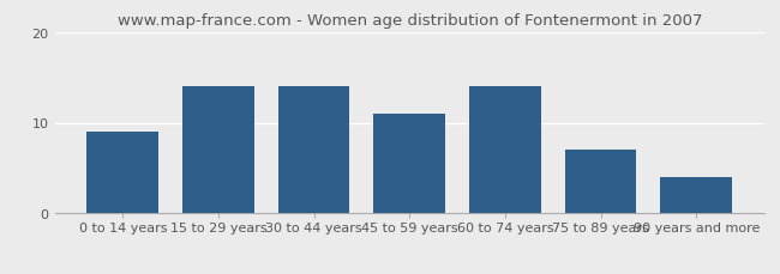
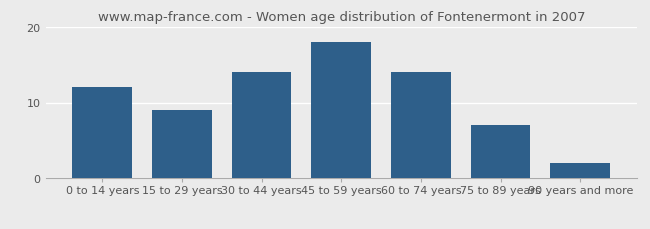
0 to 14 years: 9 -> 12
15 to 29 years: 14 -> 9
45 to 59 years: 11 -> 18
90 years and more: 4 -> 2
